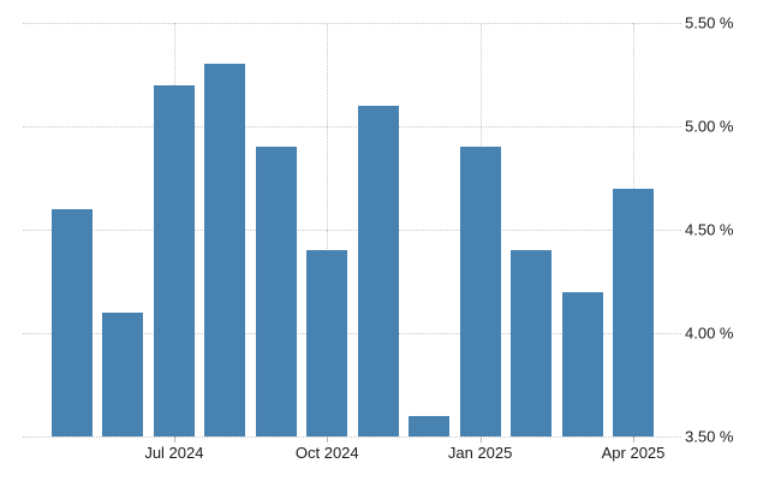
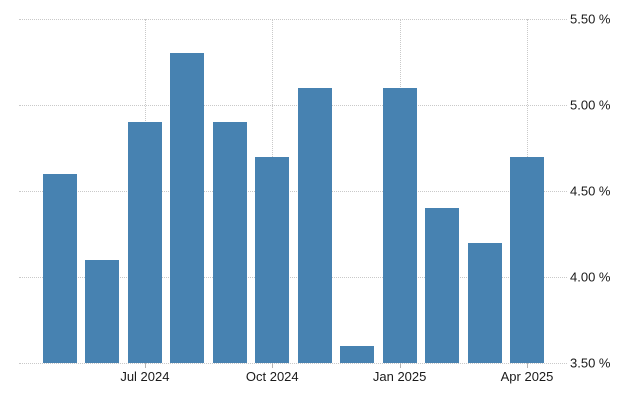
Jul 2024: 5.2% -> 4.9%
Oct 2024: 4.4% -> 4.7%
Jan 2025: 4.9% -> 5.1%
